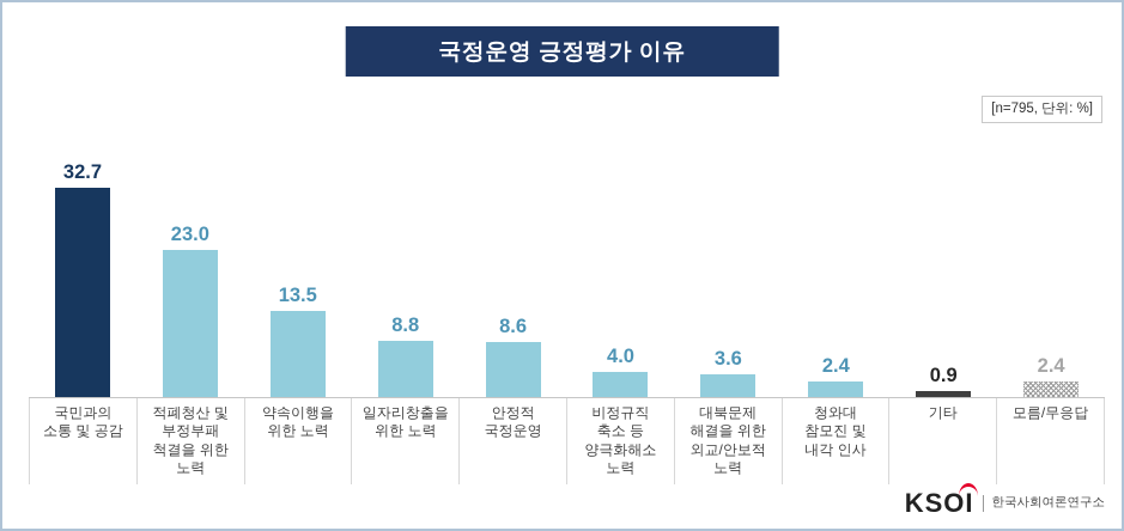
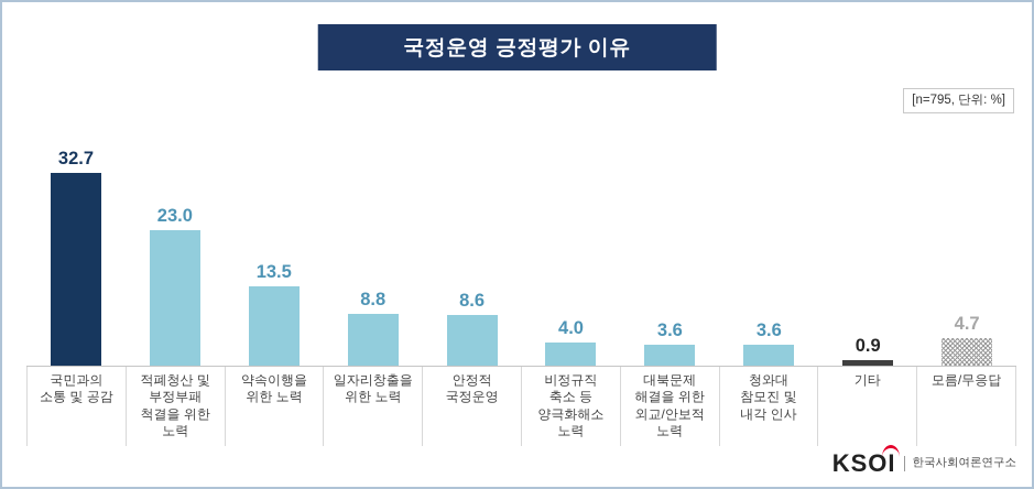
청와대 참모진 및 내각 인사: 2.4 -> 3.6
모름/무응답: 2.4 -> 4.7
